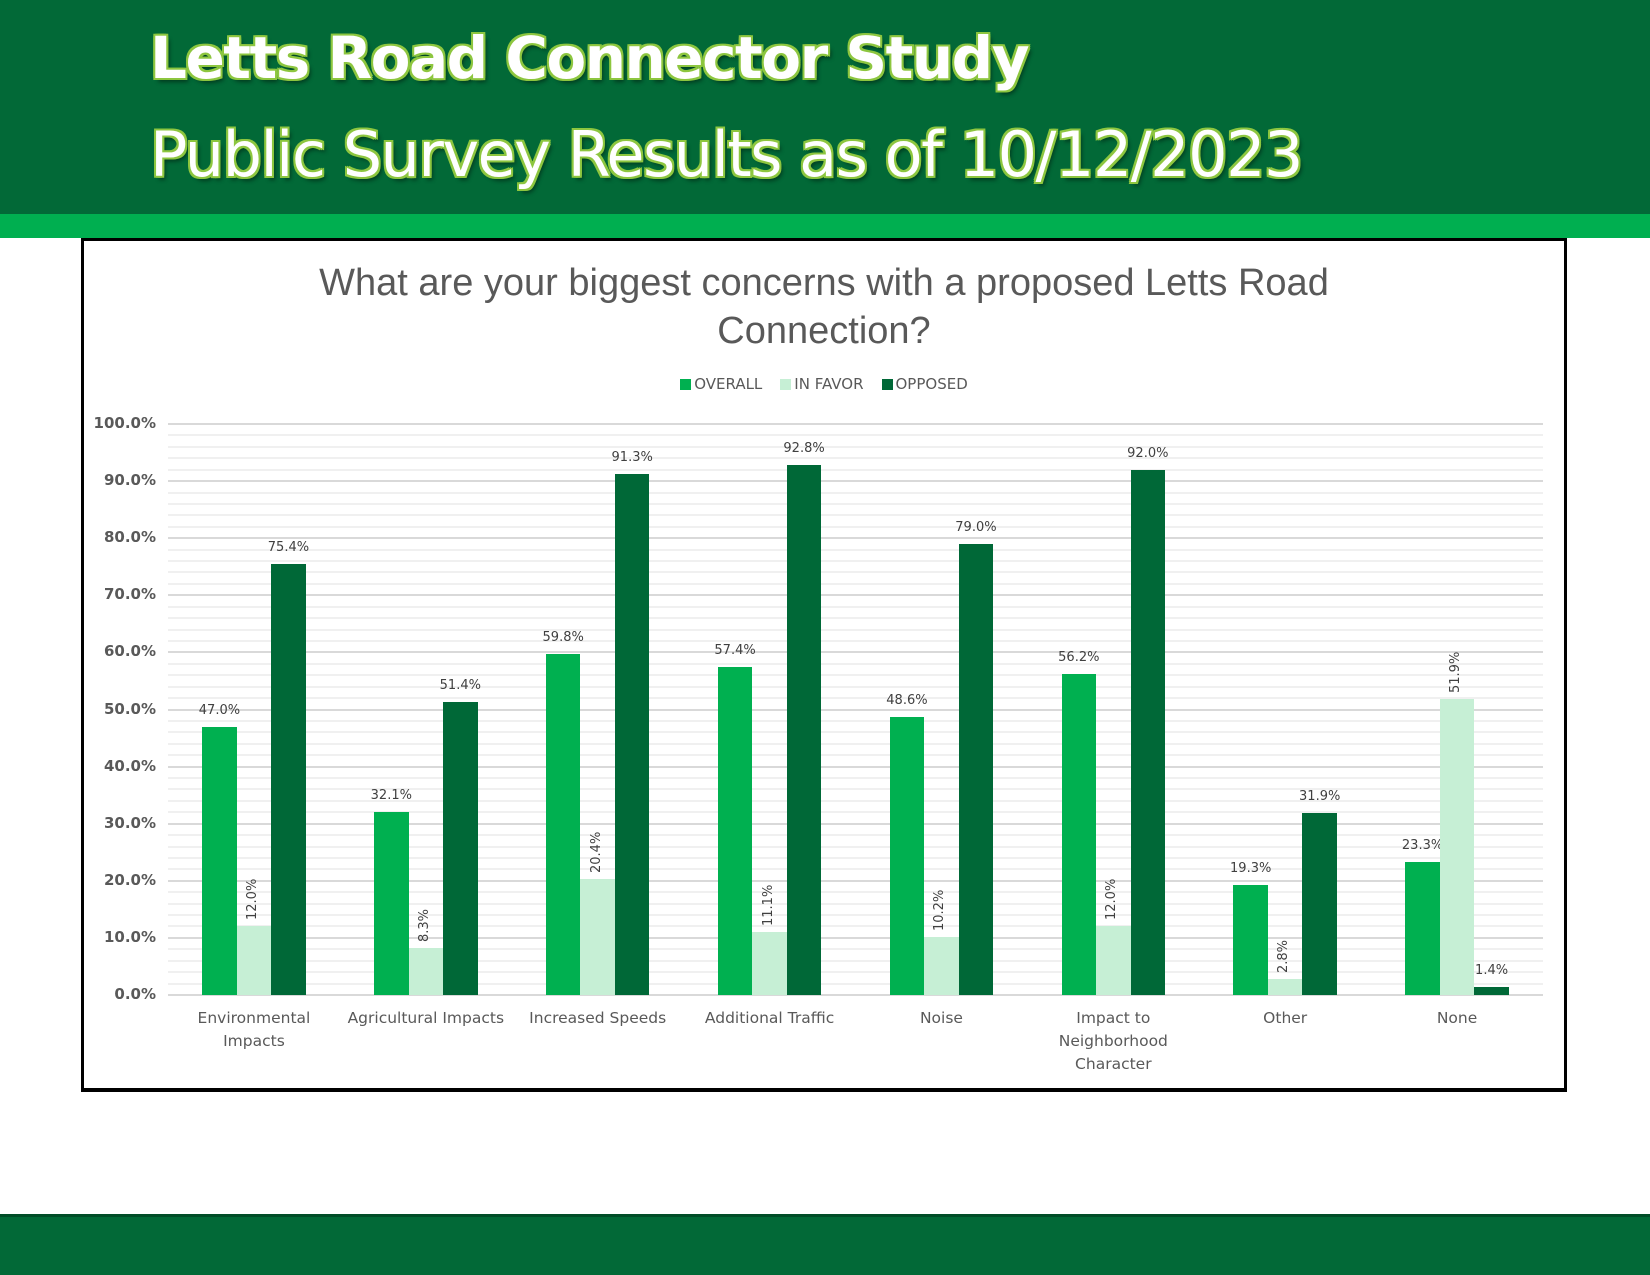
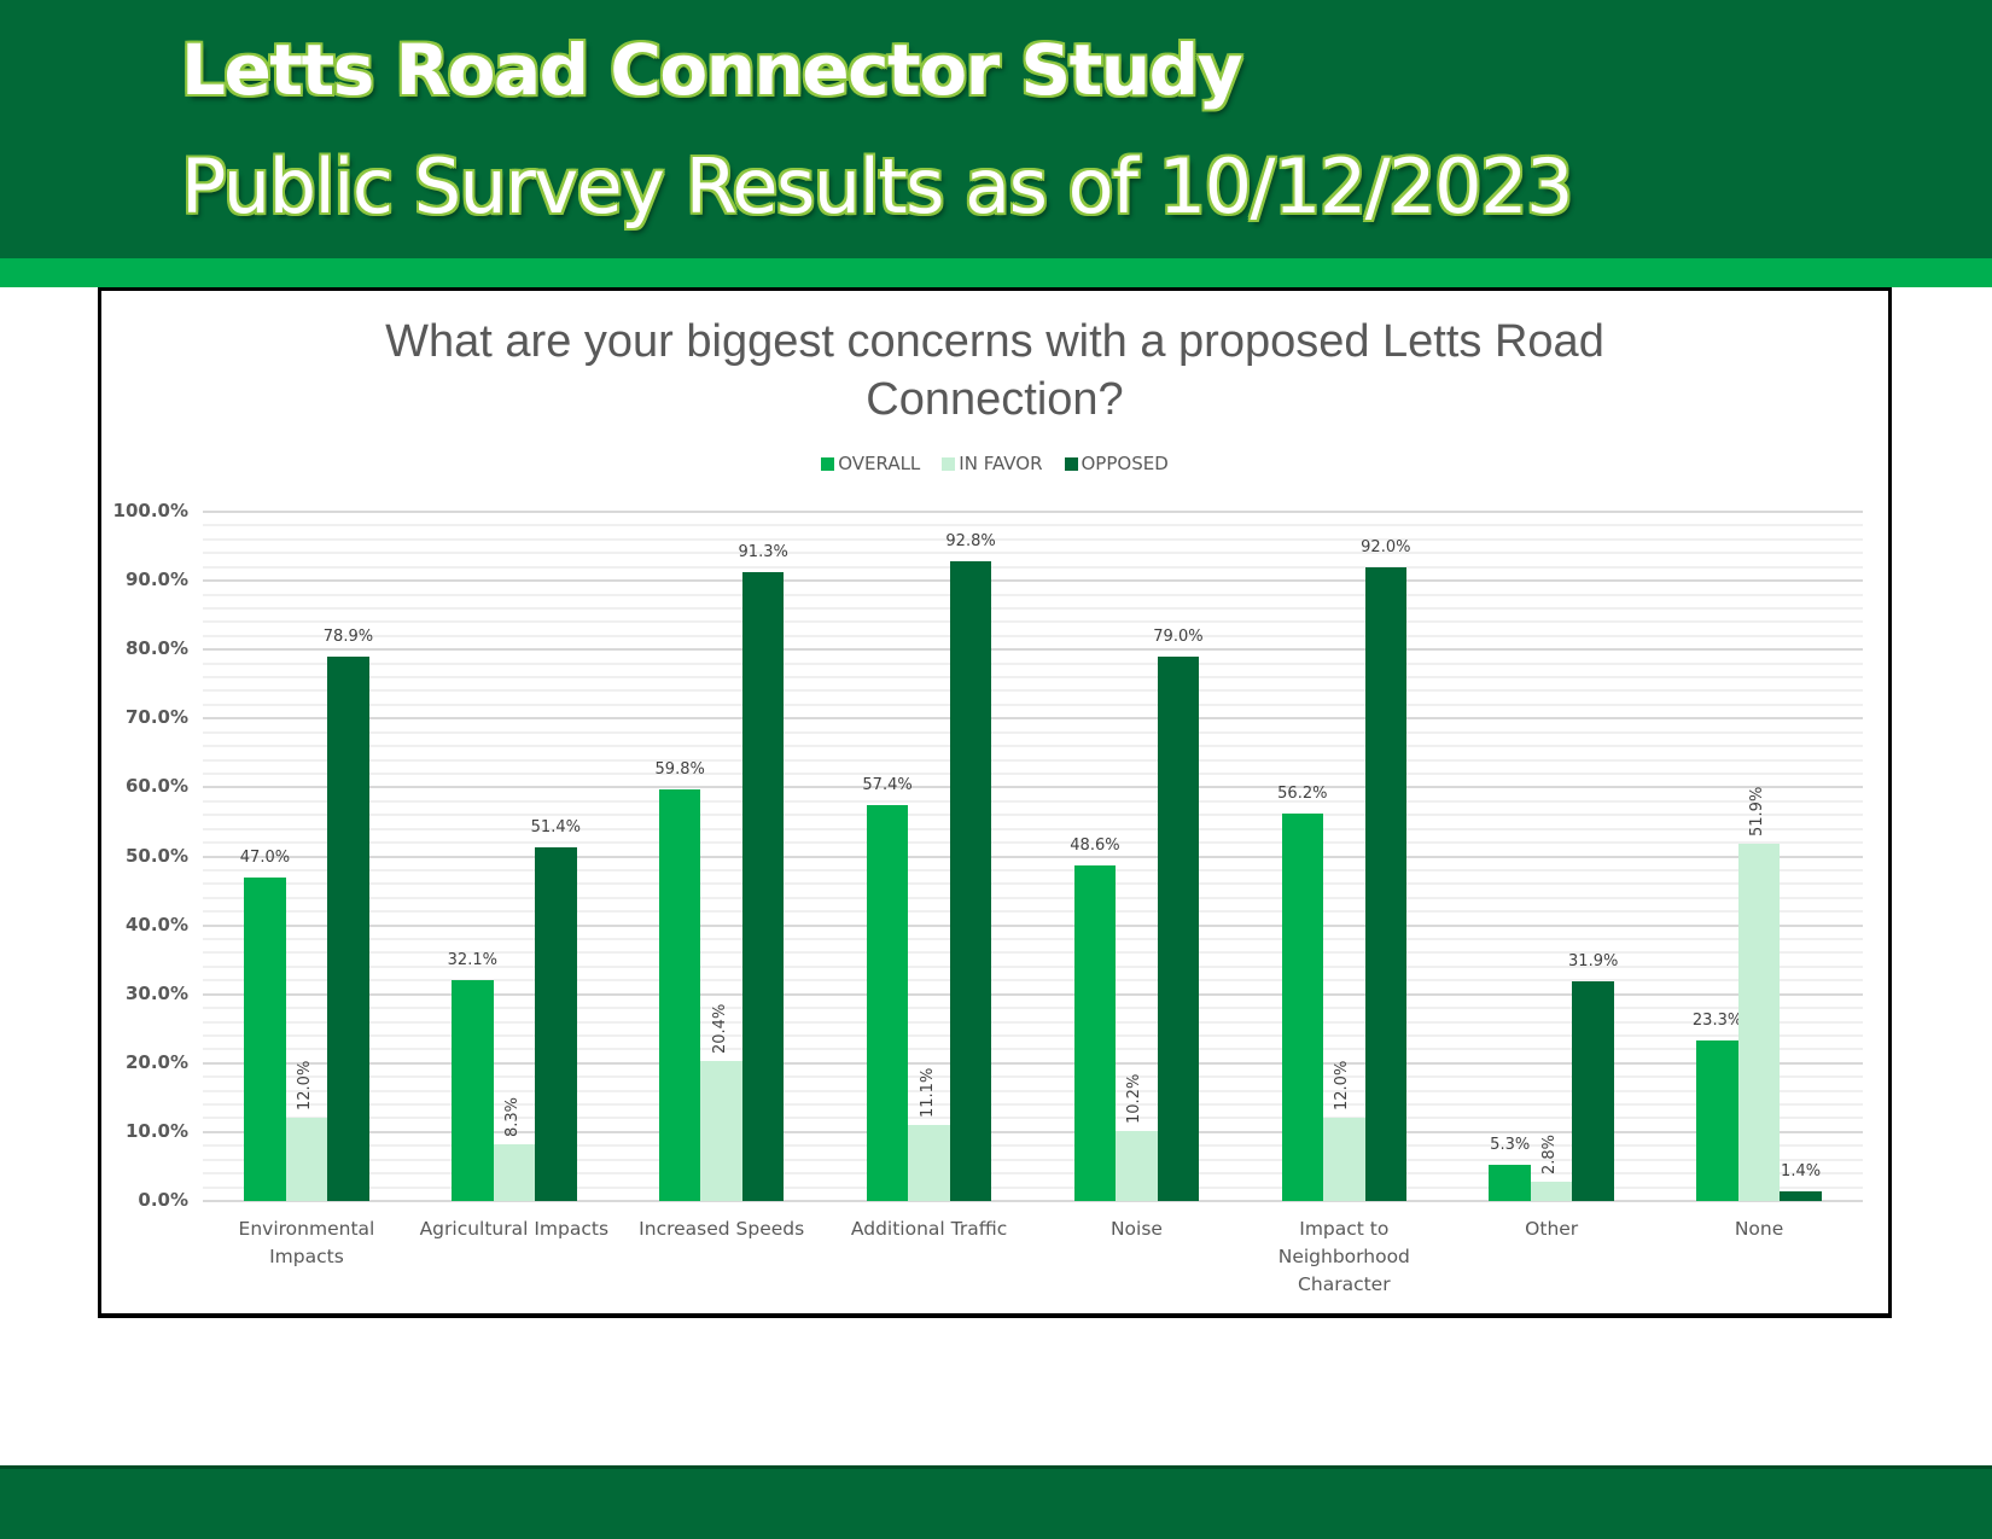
OPPOSED/Environmental Impacts: 75.4% -> 78.9%
OVERALL/Other: 19.3% -> 5.3%
